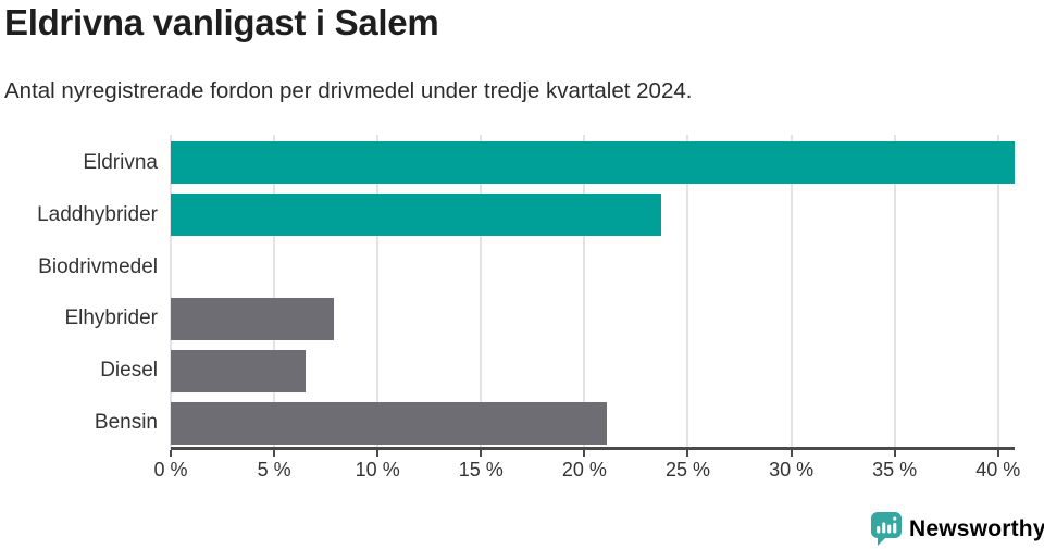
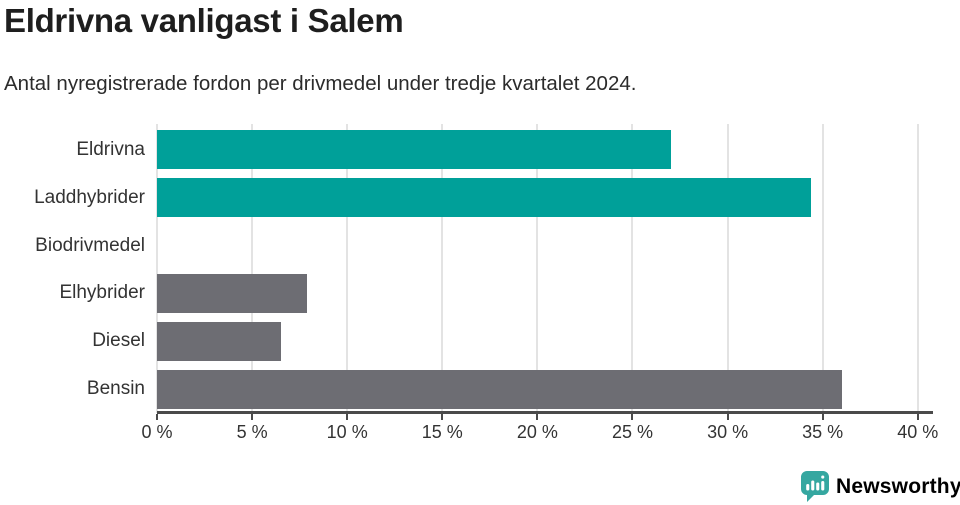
Eldrivna: 40.8% -> 27.0%
Laddhybrider: 23.7% -> 34.4%
Bensin: 21.1% -> 36.0%
